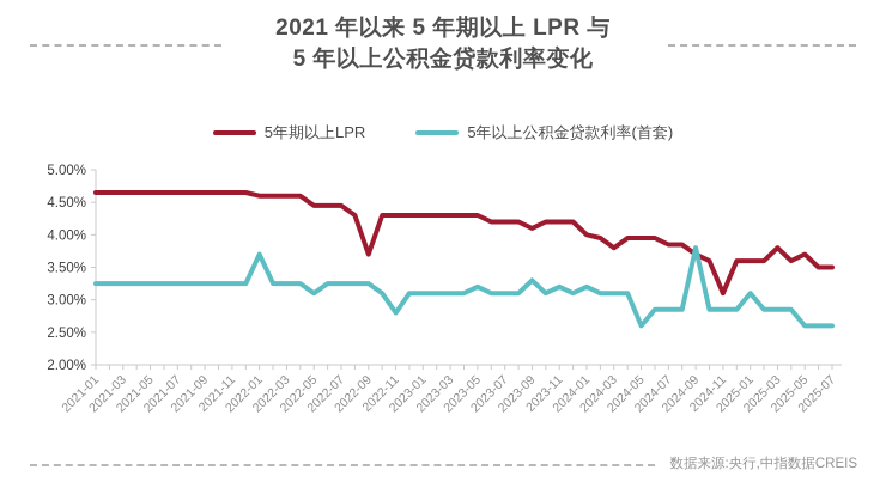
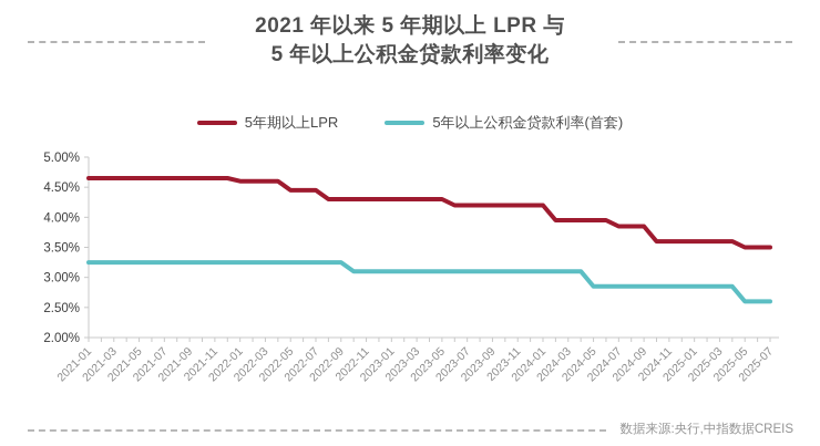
5年以上公积金贷款利率(首套)/2022-01: 3.7% -> 3.2%
5年以上公积金贷款利率(首套)/2022-05: 3.1% -> 3.2%
5年期以上LPR/2022-09: 3.7% -> 4.3%
5年以上公积金贷款利率(首套)/2022-11: 2.8% -> 3.1%
5年以上公积金贷款利率(首套)/2023-05: 3.2% -> 3.1%
5年期以上LPR/2023-09: 4.1% -> 4.2%
5年以上公积金贷款利率(首套)/2023-09: 3.3% -> 3.1%
5年以上公积金贷款利率(首套)/2023-11: 3.2% -> 3.1%
5年期以上LPR/2024-01: 4.0% -> 4.2%
5年以上公积金贷款利率(首套)/2024-01: 3.2% -> 3.1%
5年期以上LPR/2024-03: 3.8% -> 4.0%
5年以上公积金贷款利率(首套)/2024-05: 2.6% -> 2.9%
5年期以上LPR/2024-09: 3.7% -> 3.9%
5年以上公积金贷款利率(首套)/2024-09: 3.8% -> 2.9%
5年期以上LPR/2024-11: 3.1% -> 3.6%
5年以上公积金贷款利率(首套)/2025-01: 3.1% -> 2.9%
5年期以上LPR/2025-03: 3.8% -> 3.6%
5年期以上LPR/2025-05: 3.7% -> 3.5%
